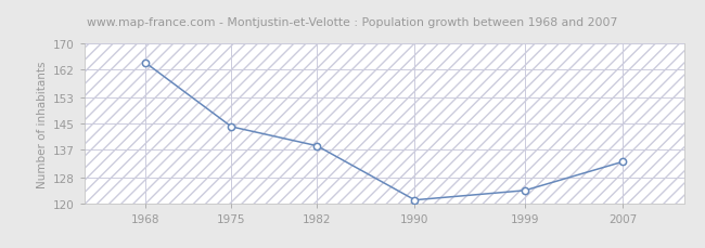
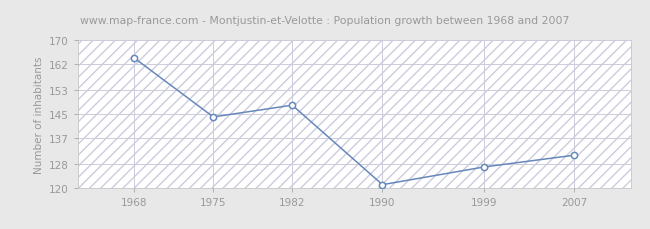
1982: 138 -> 148
1999: 124 -> 127
2007: 133 -> 131
